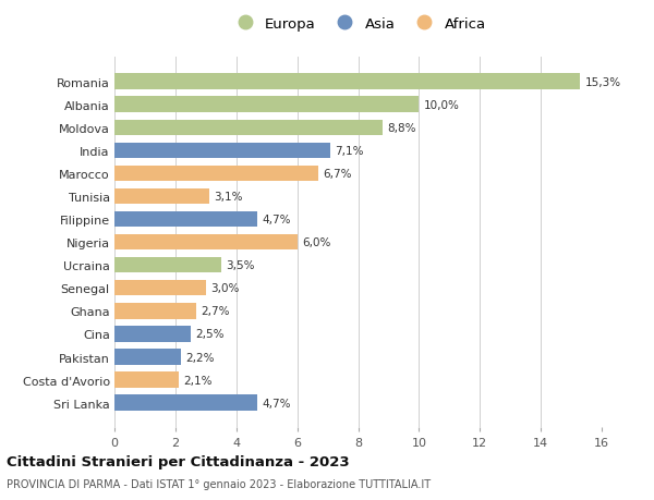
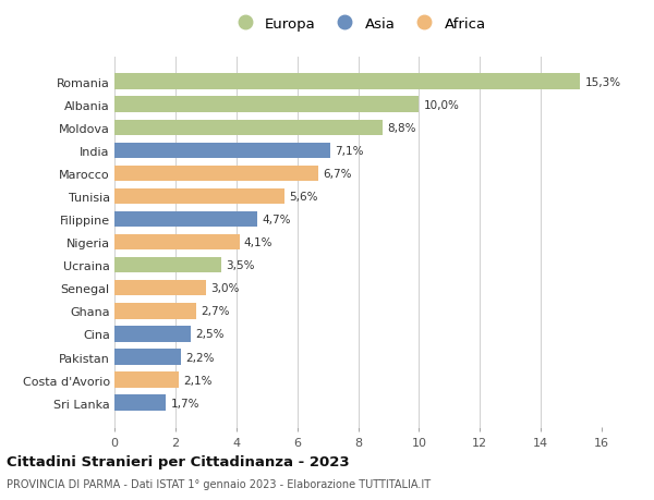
Tunisia: 3,1% -> 5,6%
Nigeria: 6,0% -> 4,1%
Sri Lanka: 4,7% -> 1,7%
